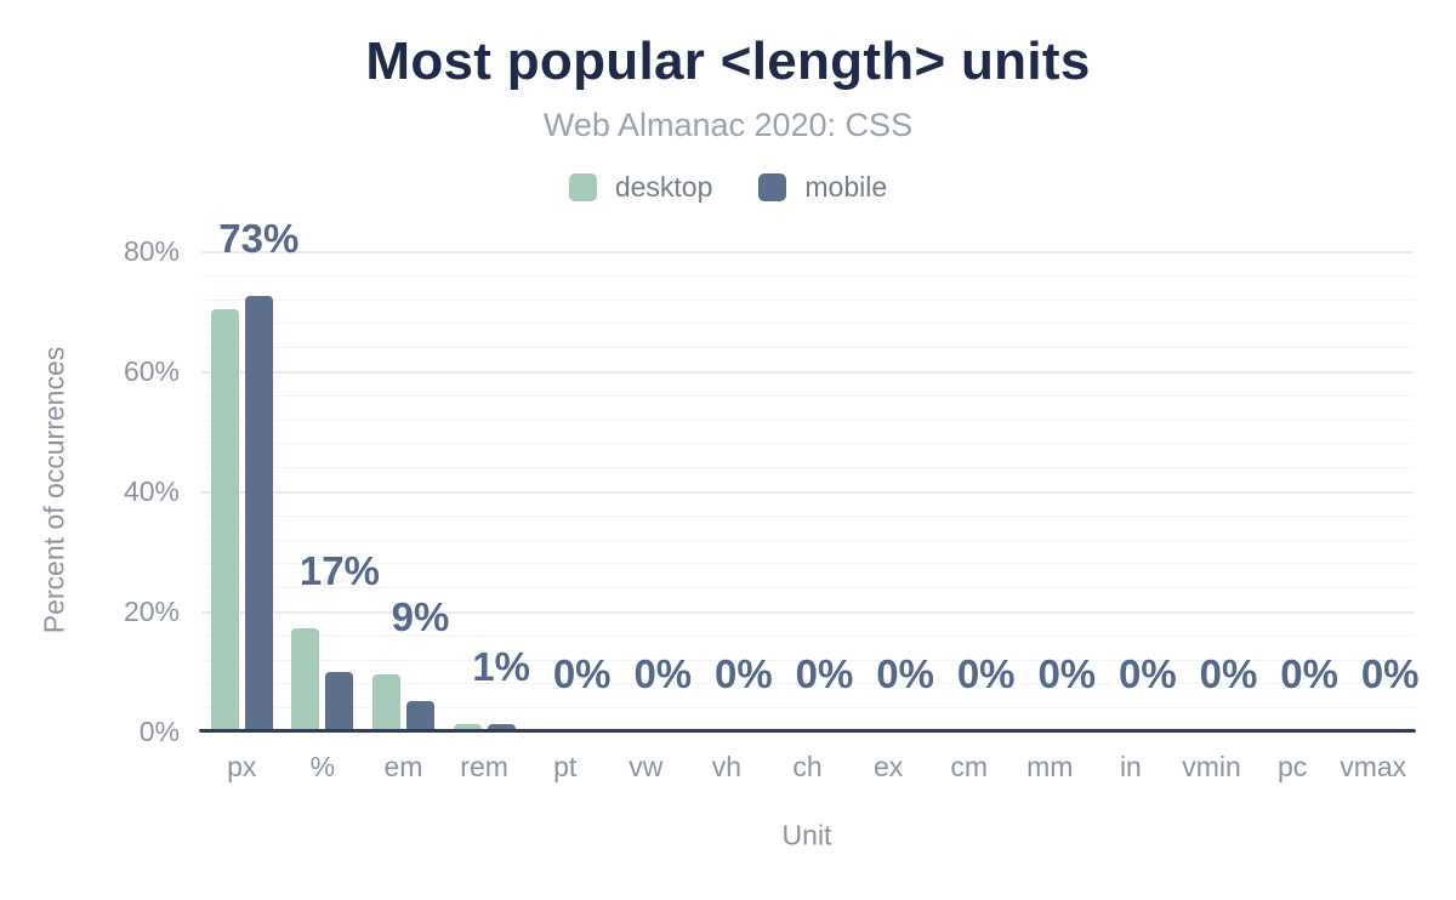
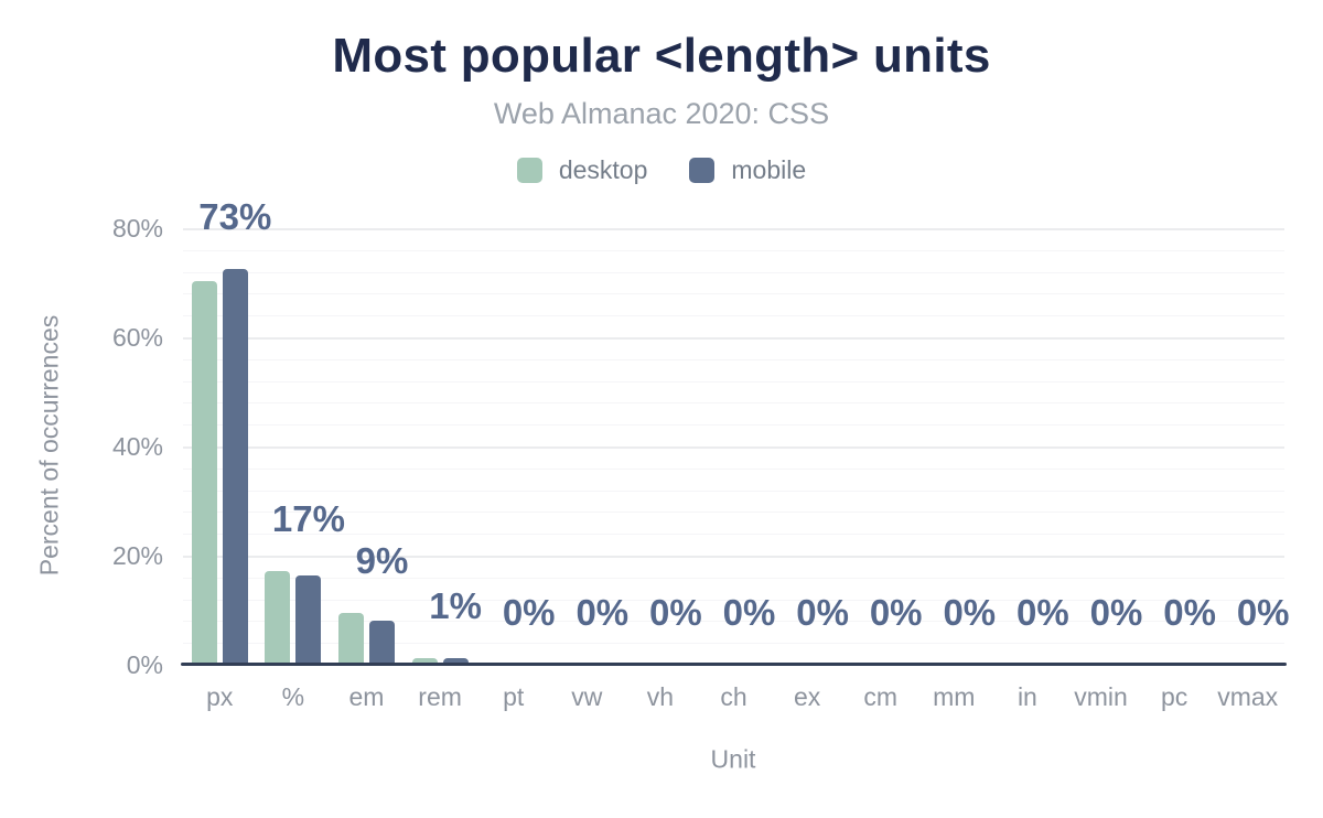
mobile/%: 10% -> 16%
mobile/em: 5% -> 8%
